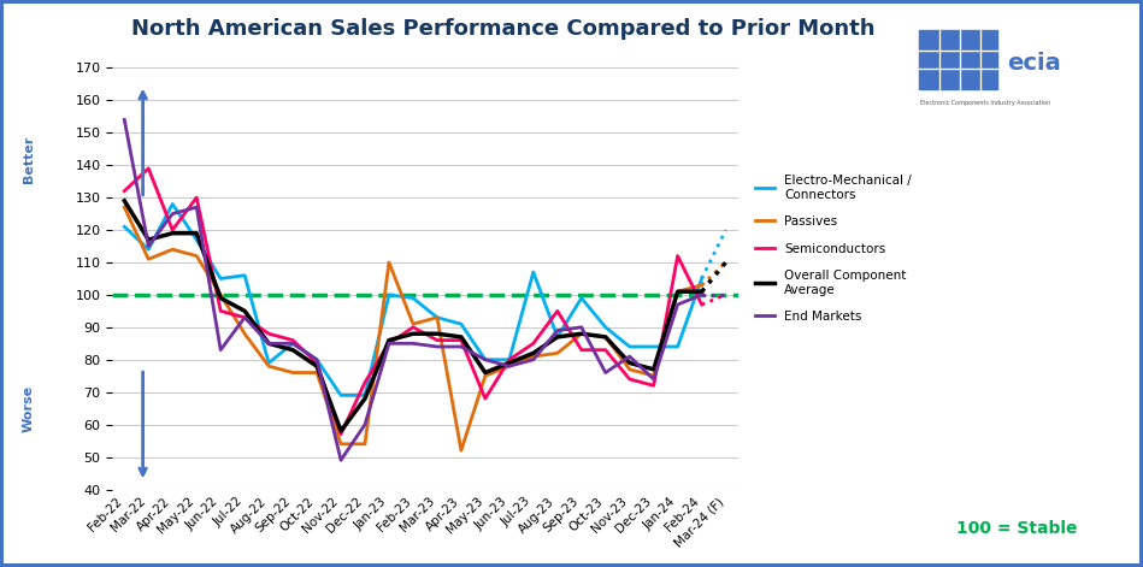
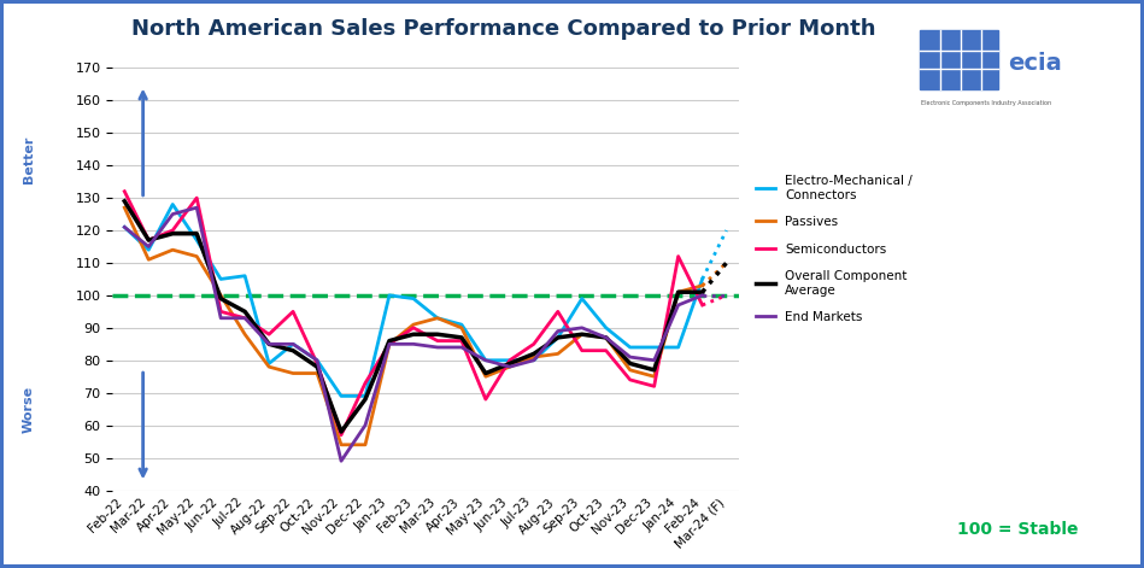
End Markets/Feb-22: 154 -> 121
Semiconductors/Mar-22: 139 -> 117
End Markets/Jun-22: 83 -> 93
Semiconductors/Sep-22: 86 -> 95
Passives/Jan-23: 110 -> 85
Passives/Apr-23: 52 -> 90
Electro-Mechanical / Connectors/Jul-23: 107 -> 80
End Markets/Oct-23: 76 -> 87
End Markets/Dec-23: 74 -> 80
